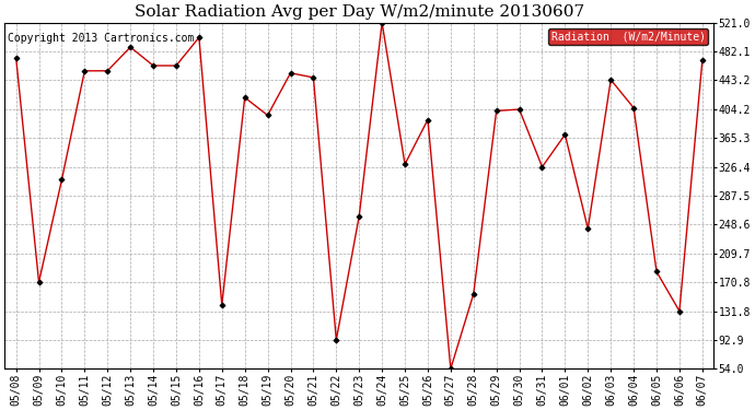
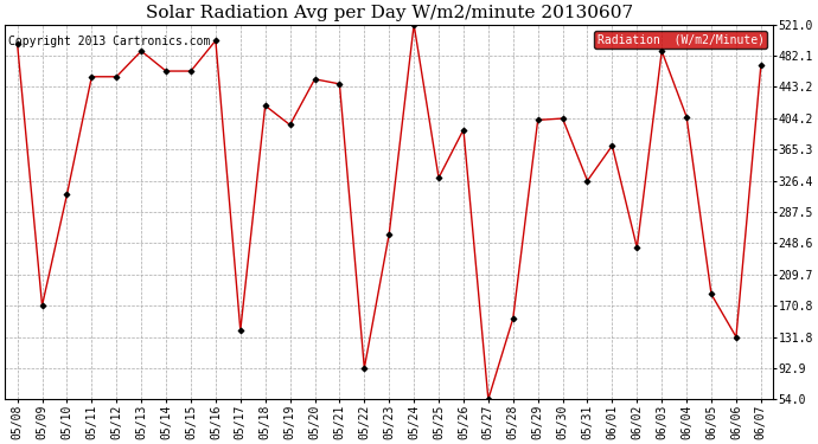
05/08: 474 -> 497
06/03: 444 -> 488
